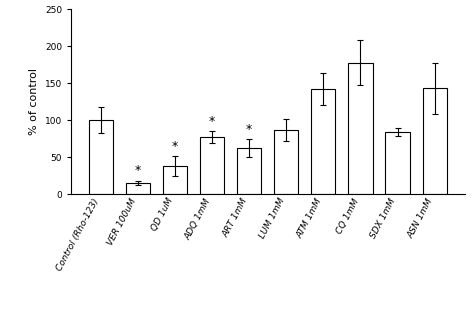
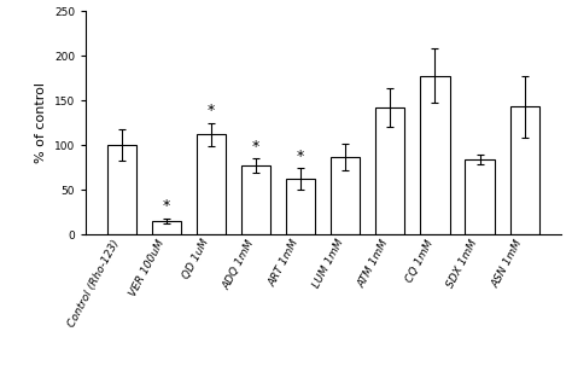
QD 1uM: 38 -> 112
